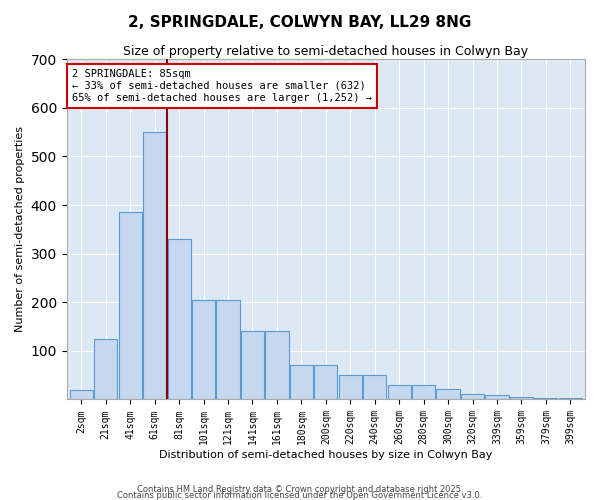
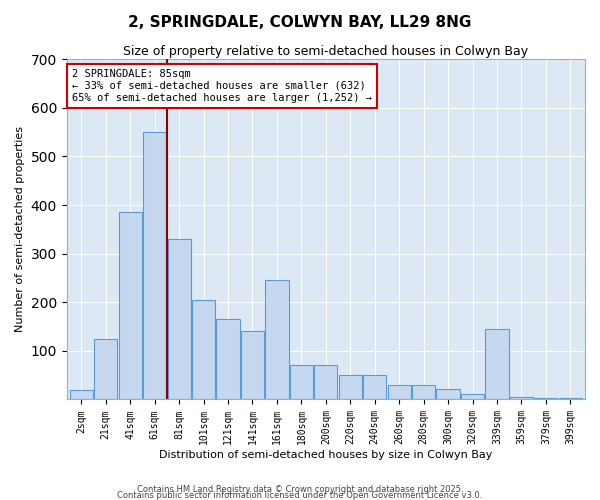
121sqm: 205 -> 165
161sqm: 140 -> 245
339sqm: 10 -> 145
